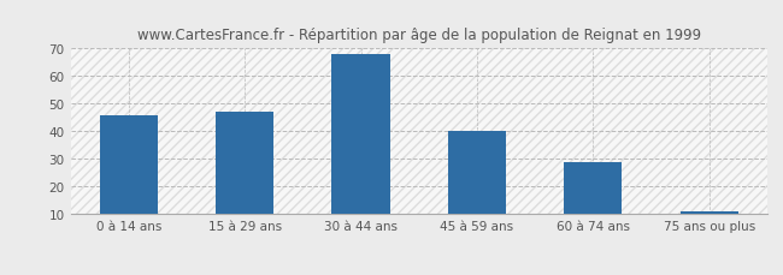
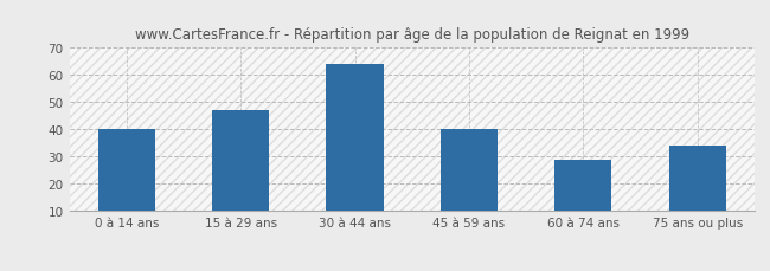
0 à 14 ans: 46 -> 40
30 à 44 ans: 68 -> 64
75 ans ou plus: 11 -> 34
